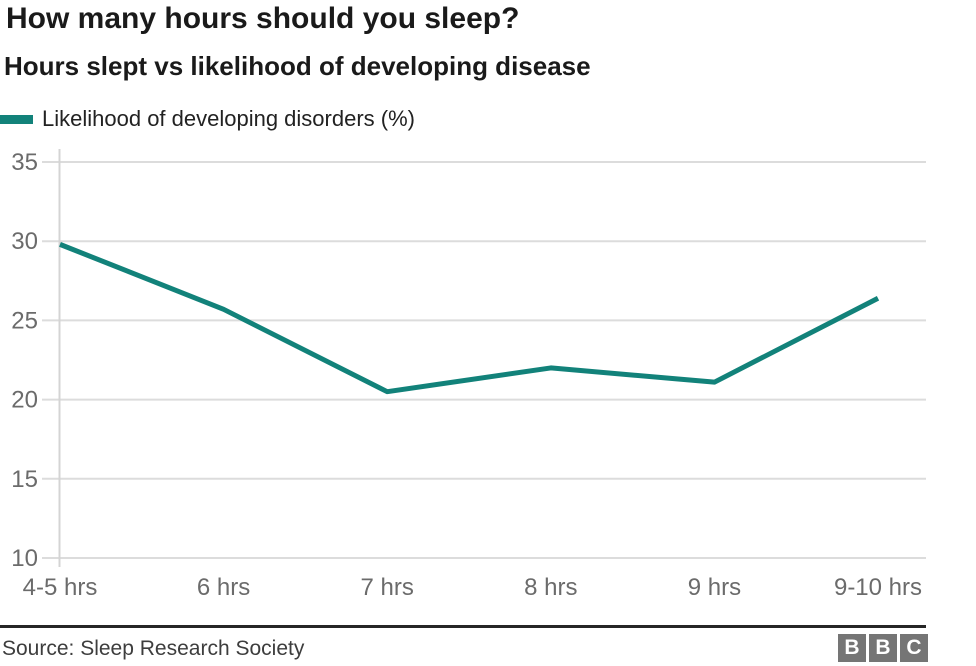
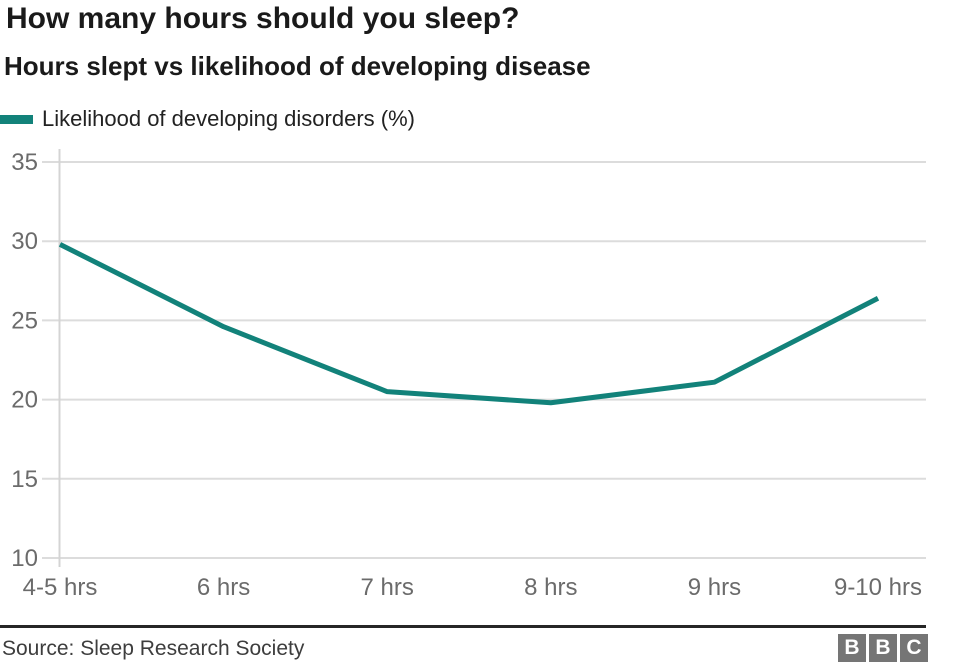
6 hrs: 25.7 -> 24.6
8 hrs: 22.0 -> 19.8
